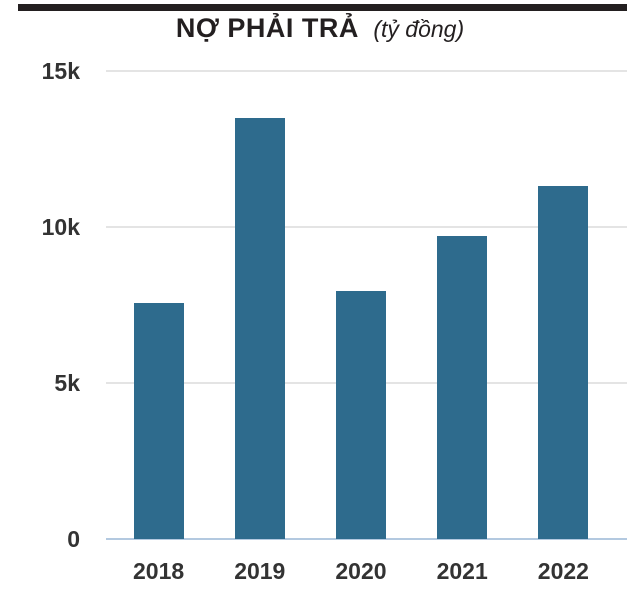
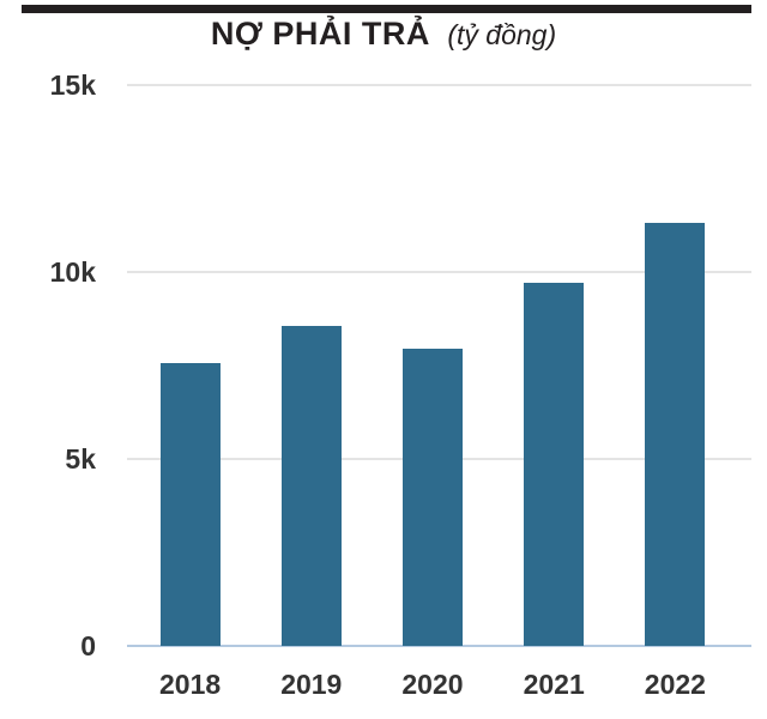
2019: 13.5k -> 8.6k
